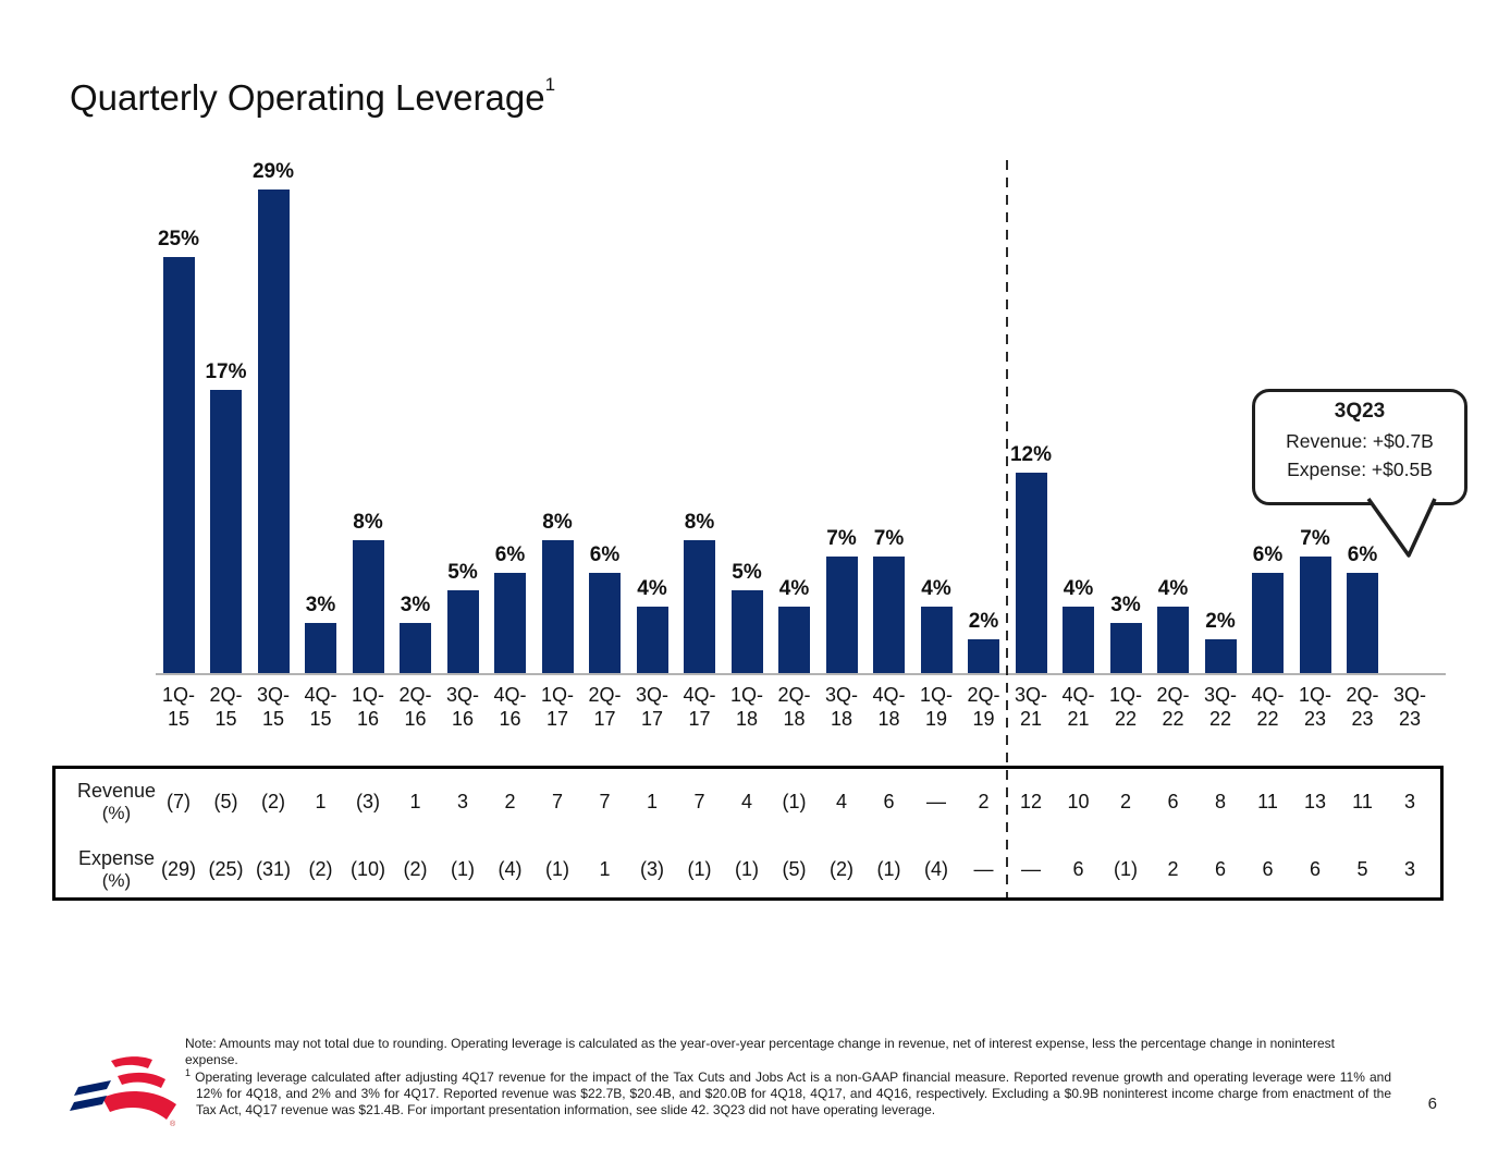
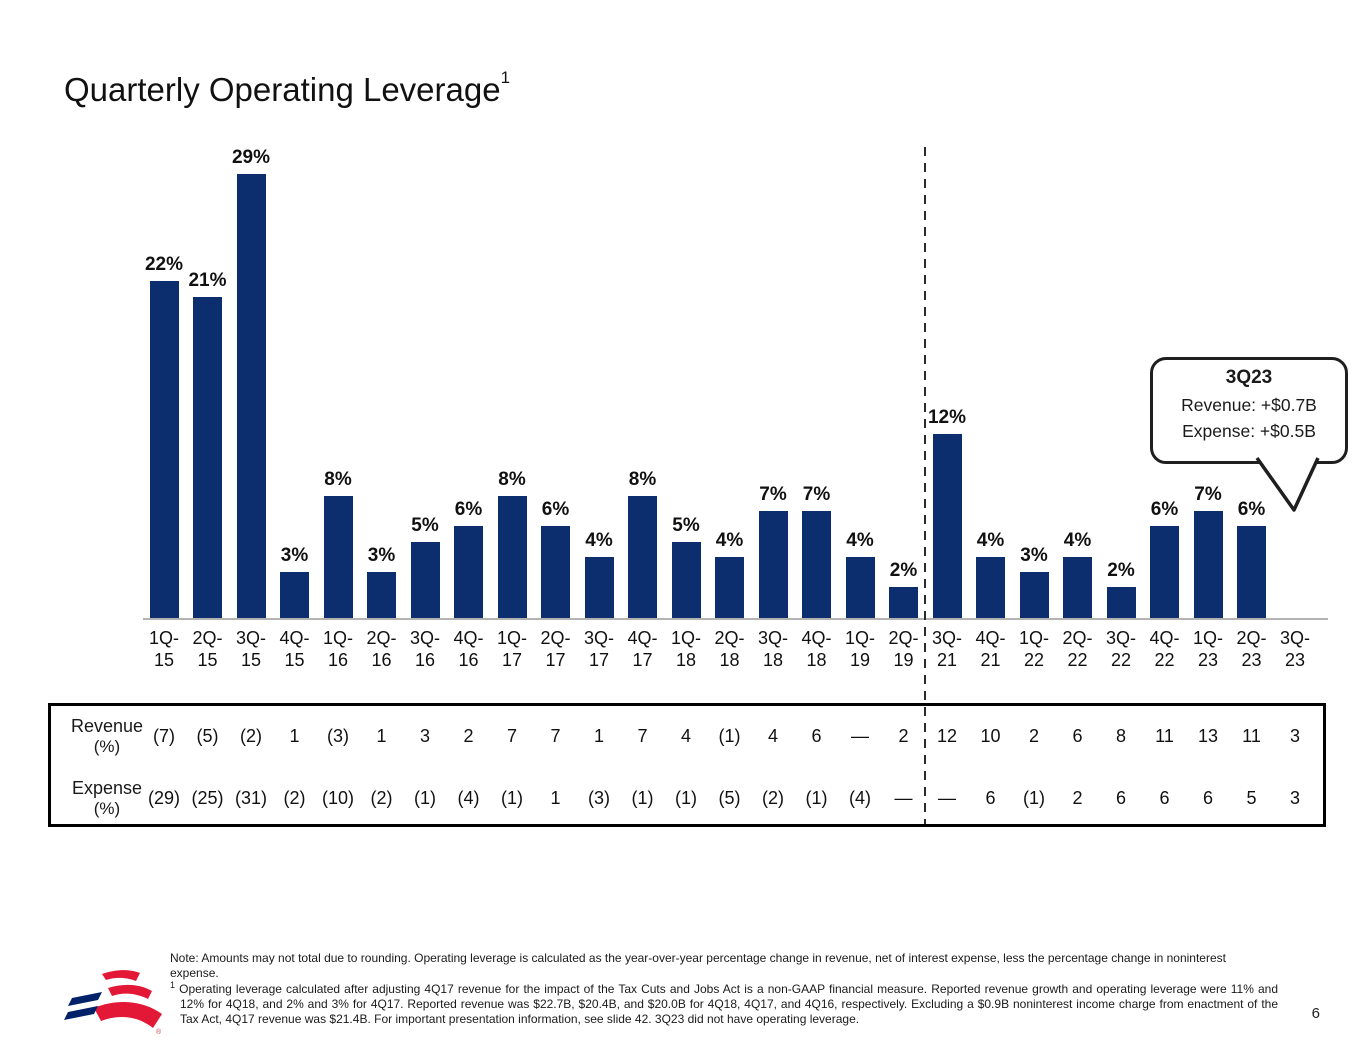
1Q-15: 25% -> 22%
2Q-15: 17% -> 21%
